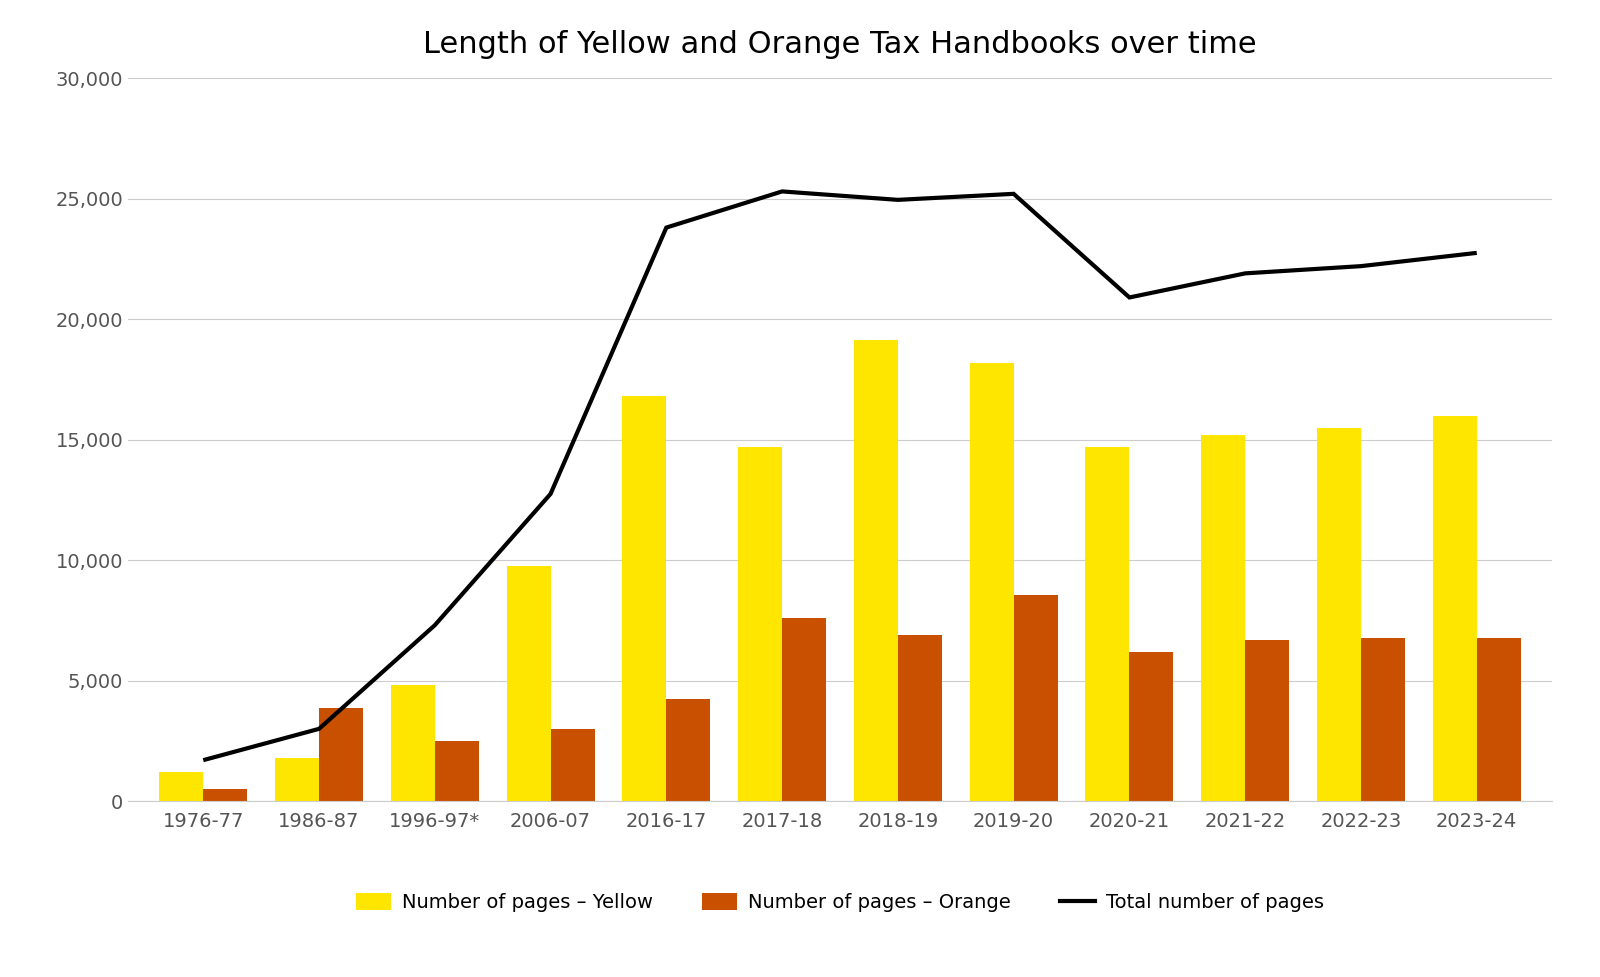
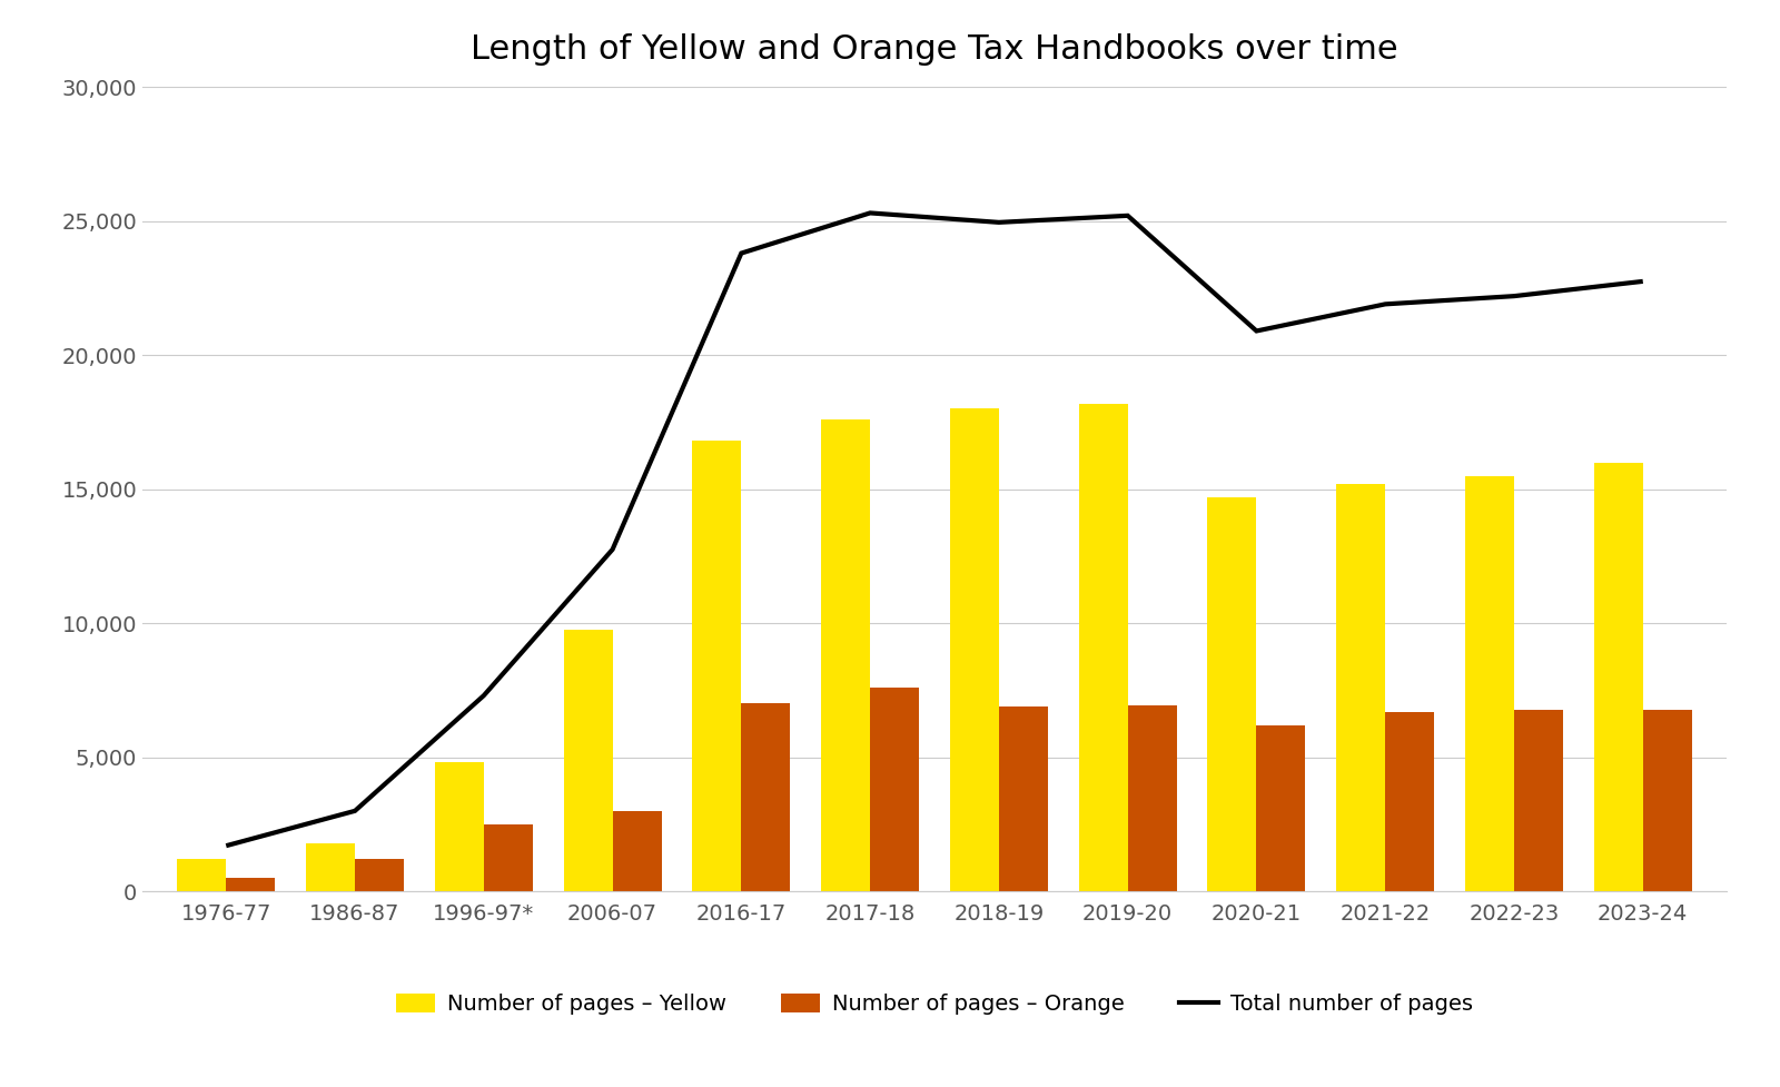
Number of pages – Orange/1986-87: 3,850 -> 1,200
Number of pages – Orange/2016-17: 4,250 -> 7,000
Number of pages – Yellow/2017-18: 14,700 -> 17,600
Number of pages – Yellow/2018-19: 19,150 -> 18,000
Number of pages – Orange/2019-20: 8,550 -> 6,950
